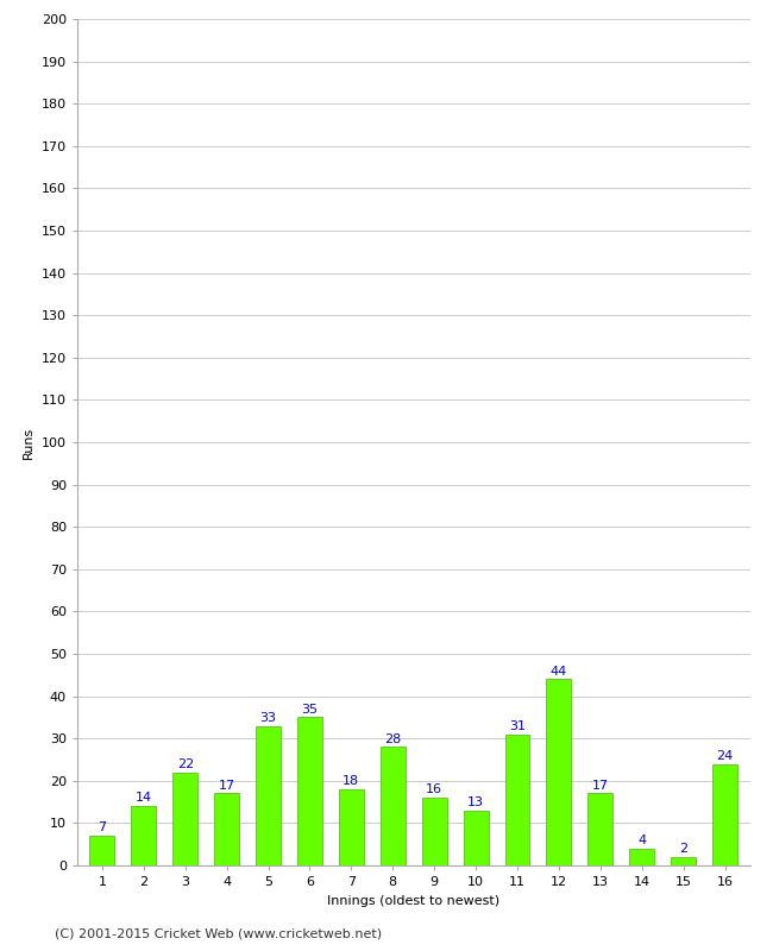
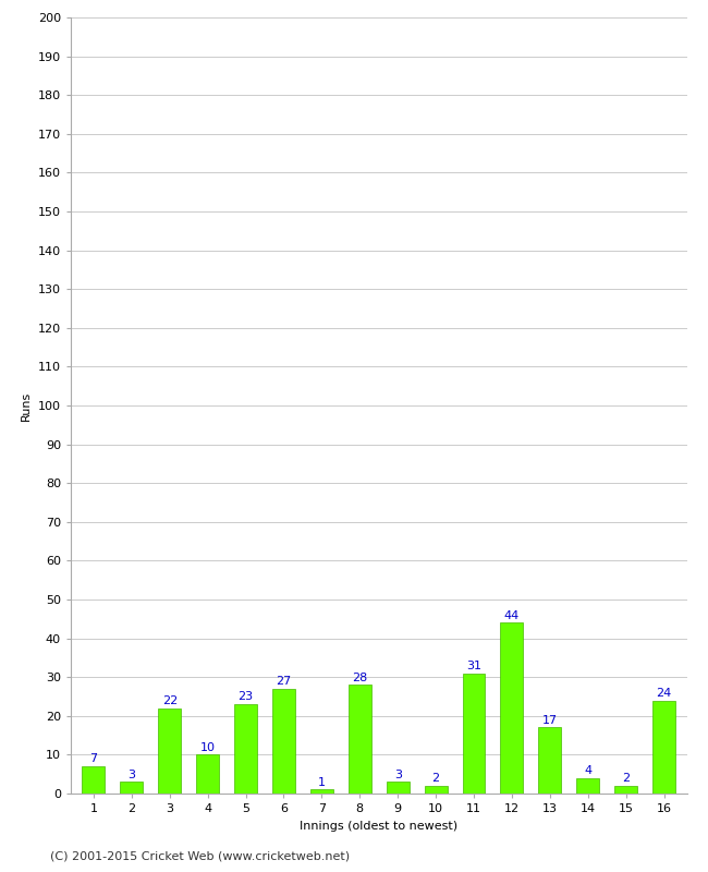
2: 14 -> 3
4: 17 -> 10
5: 33 -> 23
6: 35 -> 27
7: 18 -> 1
9: 16 -> 3
10: 13 -> 2
